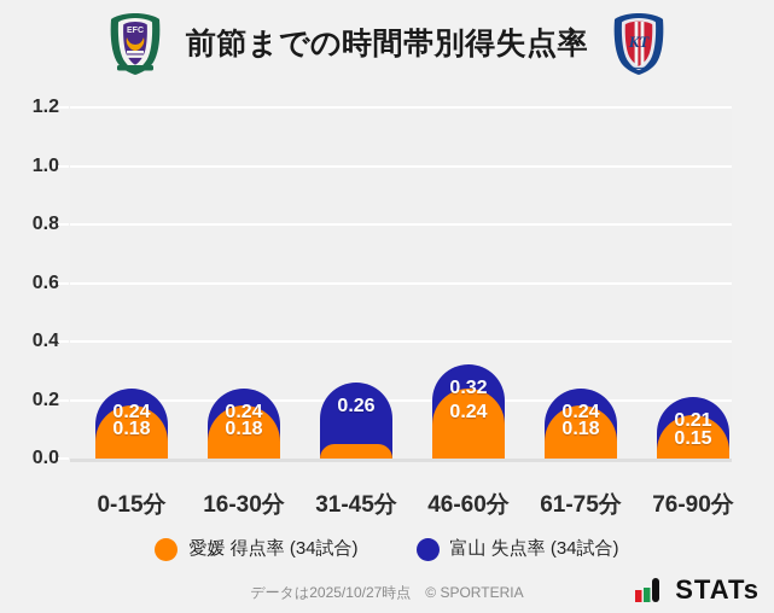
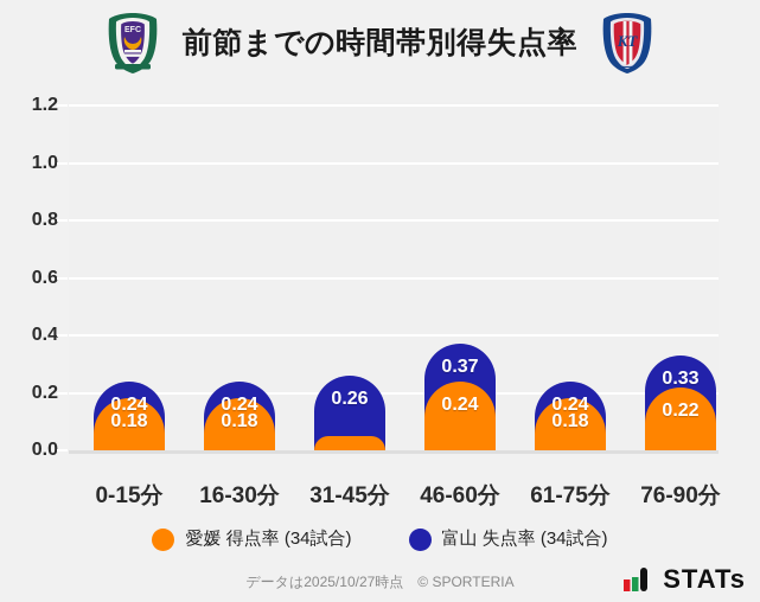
富山 失点率 (34試合)/46-60分: 0.32 -> 0.37
富山 失点率 (34試合)/76-90分: 0.21 -> 0.33
愛媛 得点率 (34試合)/76-90分: 0.15 -> 0.22
